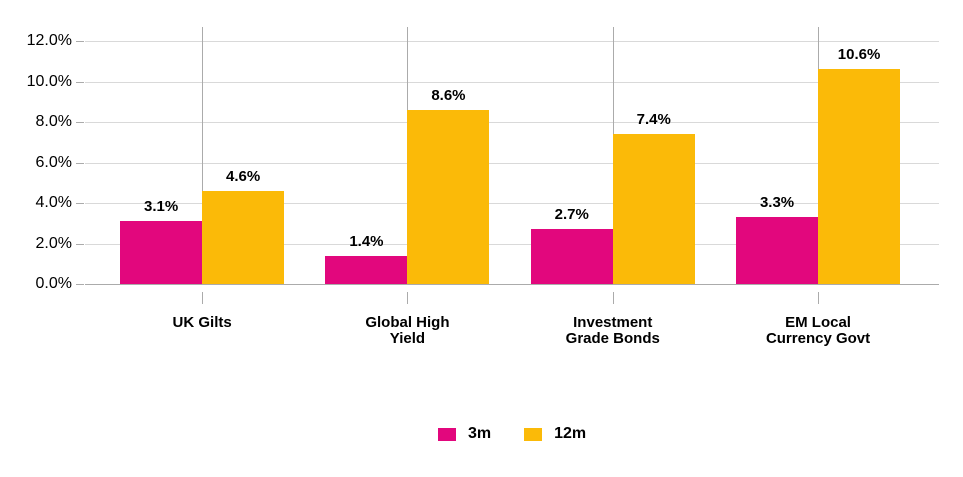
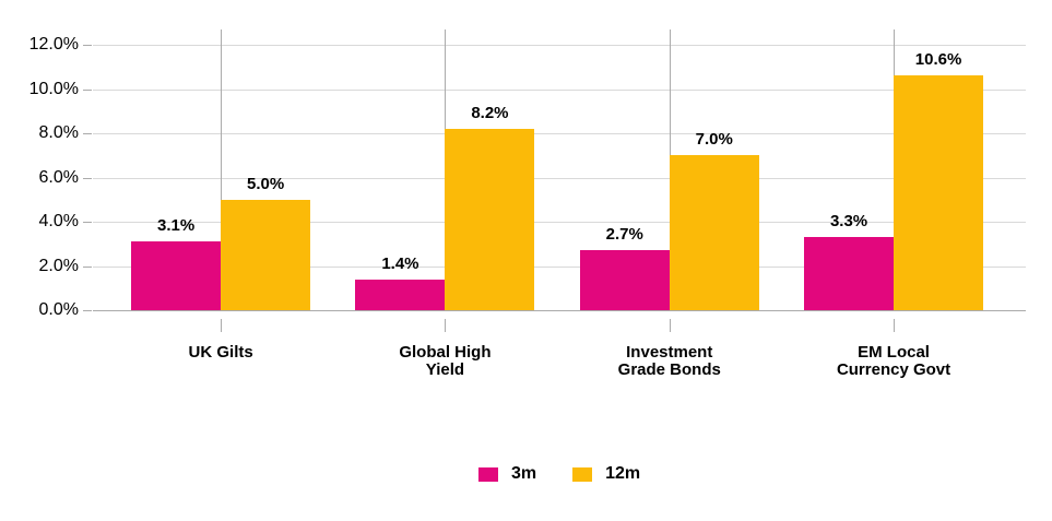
12m/UK Gilts: 4.6% -> 5.0%
12m/Global High Yield: 8.6% -> 8.2%
12m/Investment Grade Bonds: 7.4% -> 7.0%
